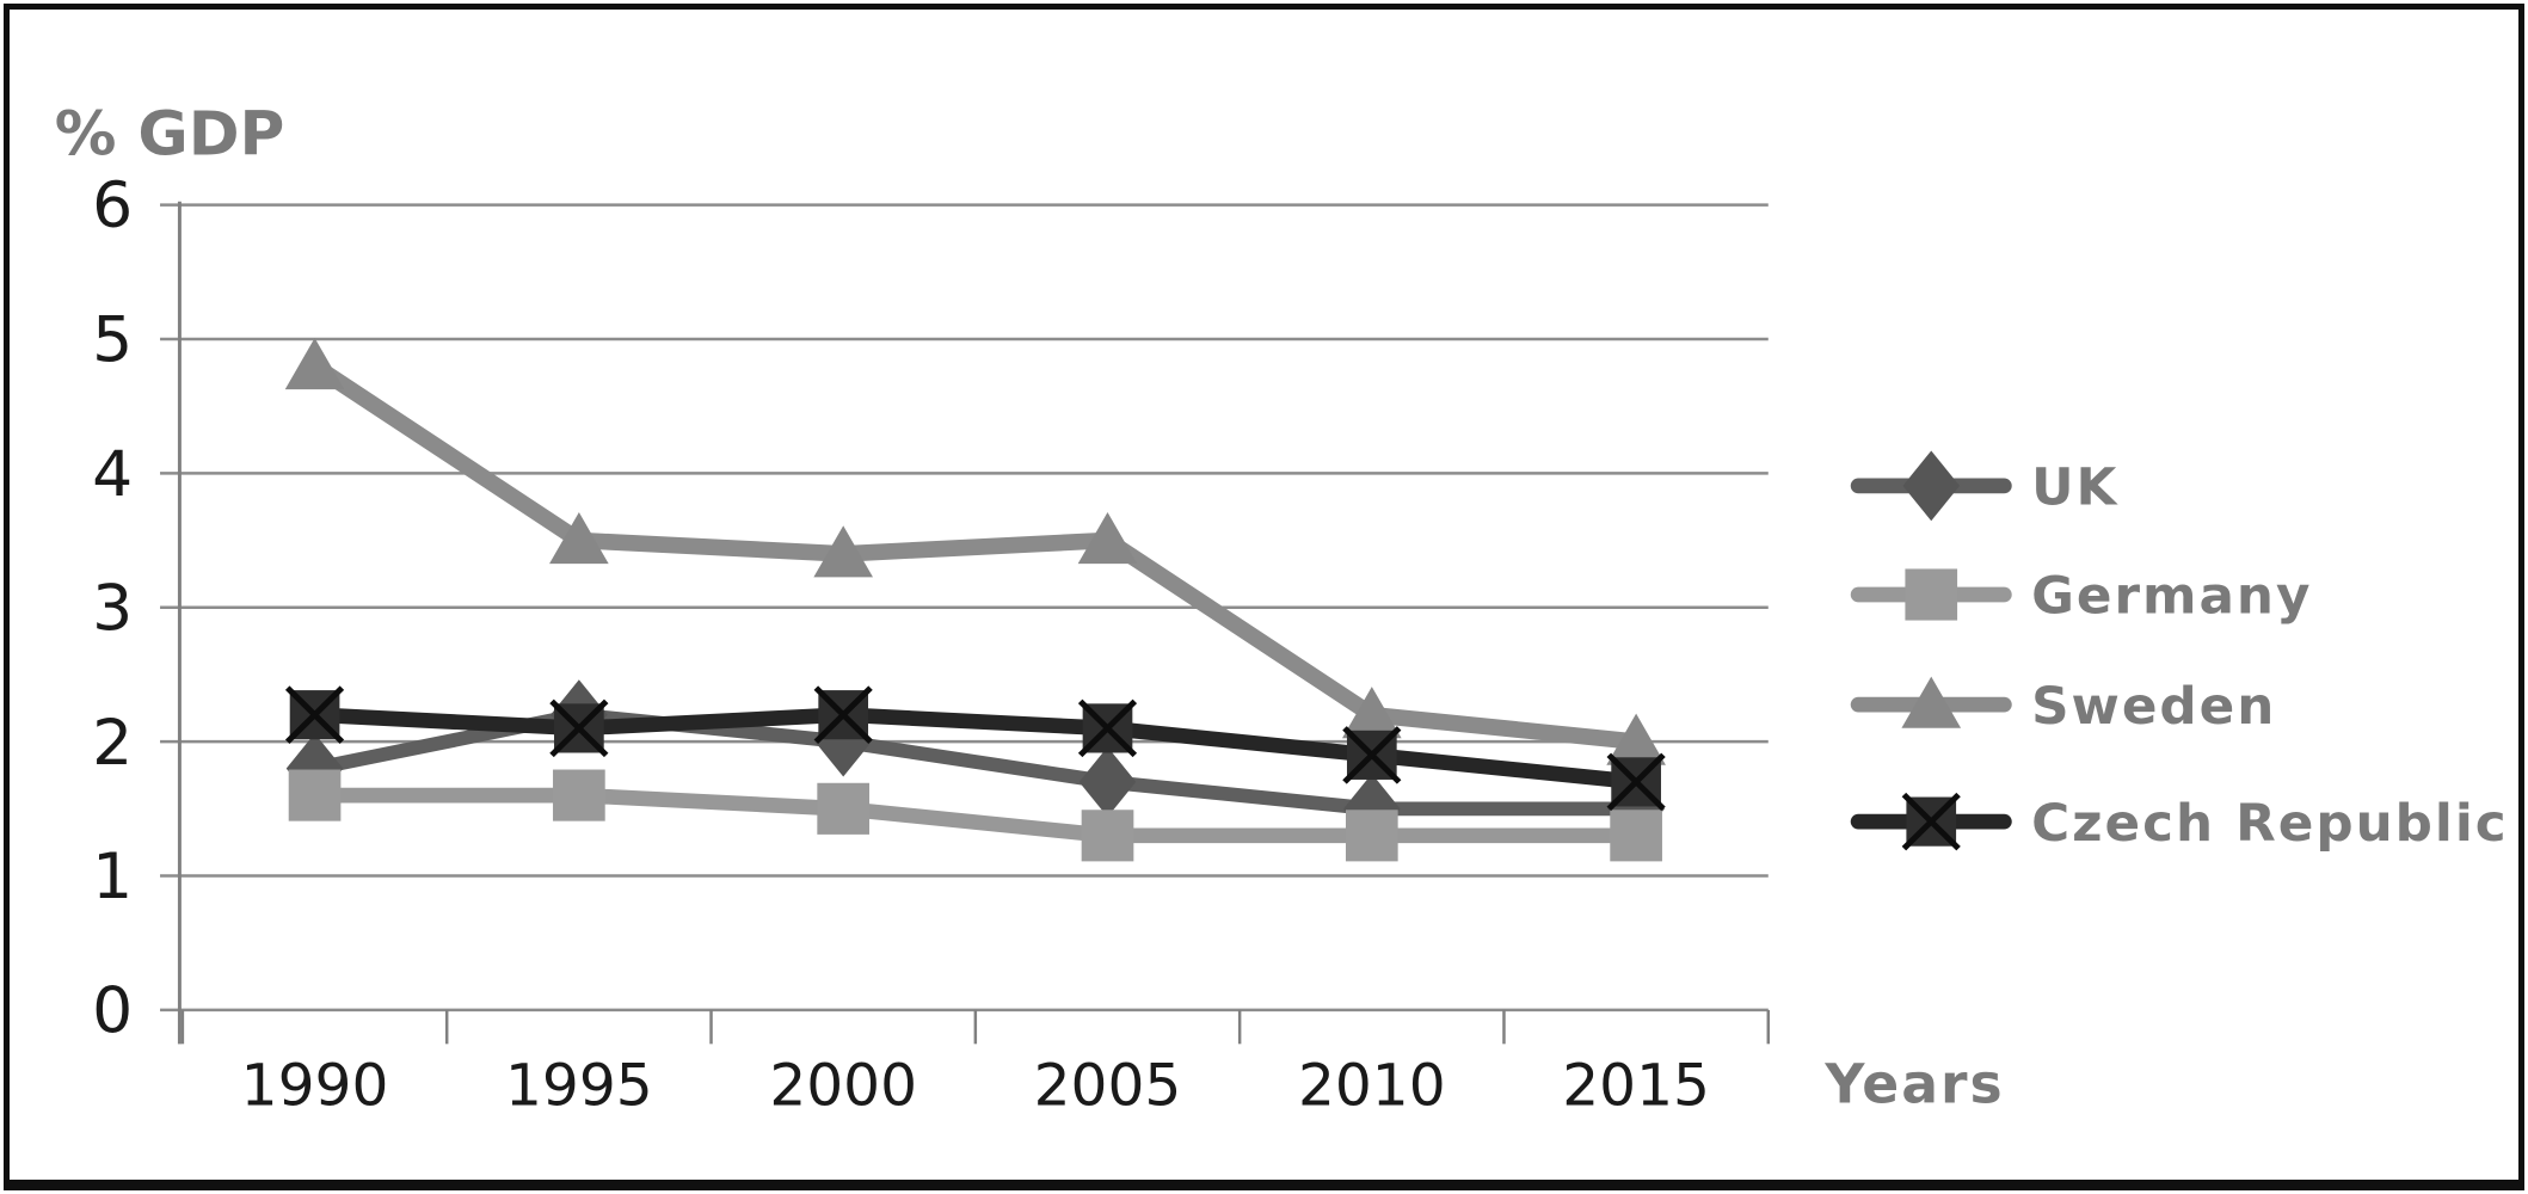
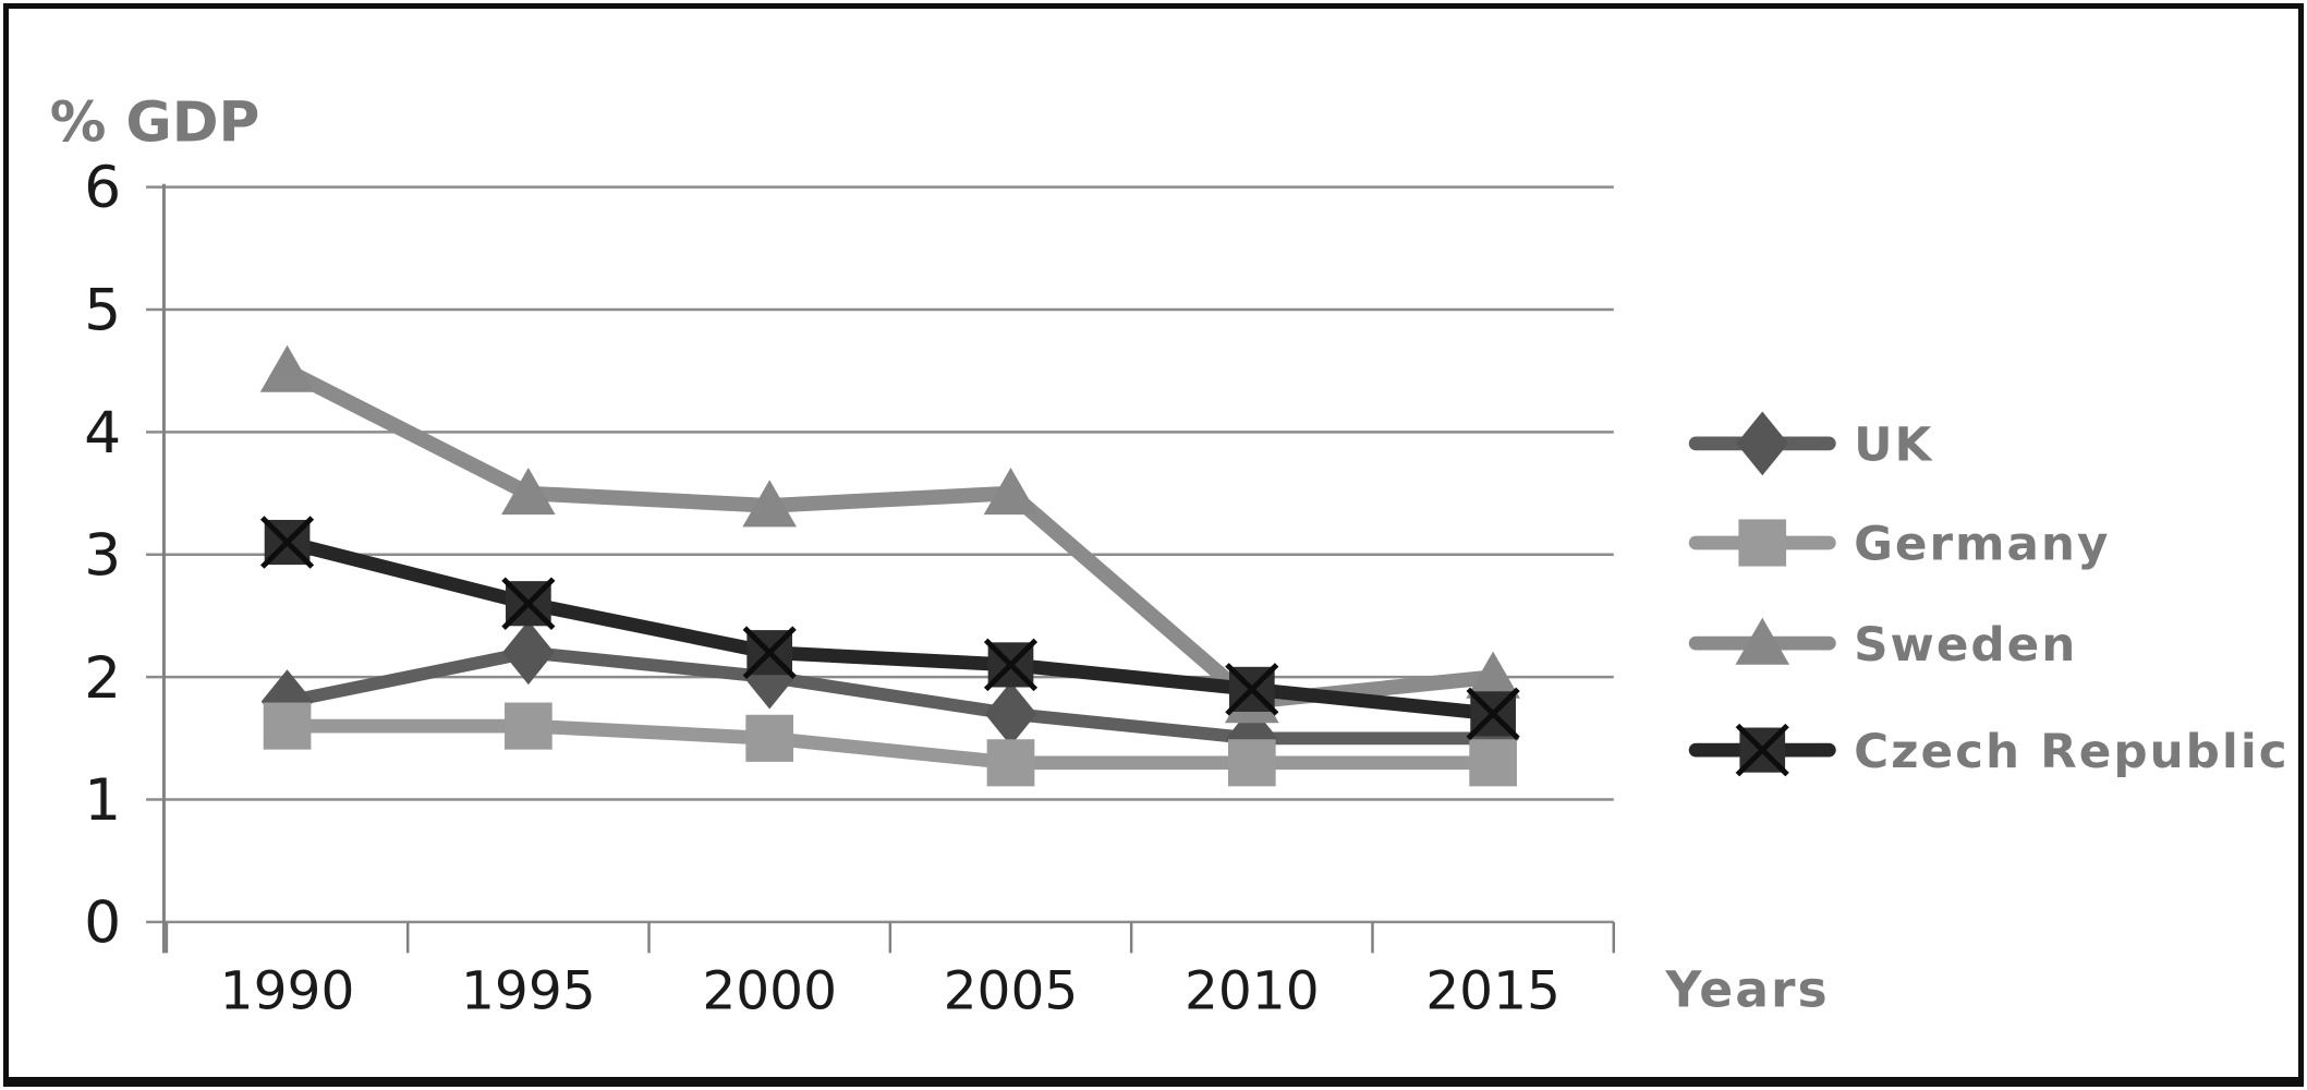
Sweden/1990: 4.8 -> 4.5
Czech Republic/1990: 2.2 -> 3.1
Czech Republic/1995: 2.1 -> 2.6
Sweden/2010: 2.2 -> 1.8
